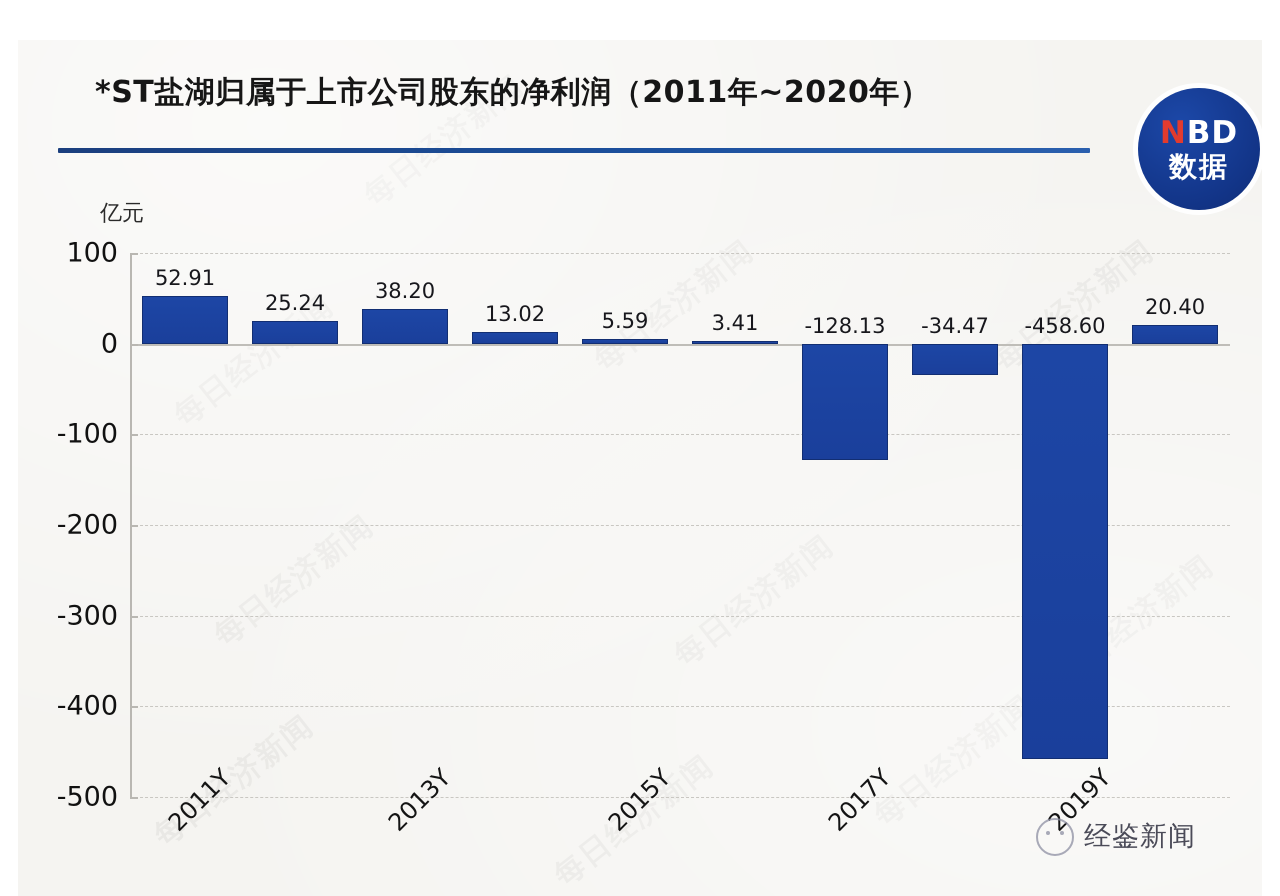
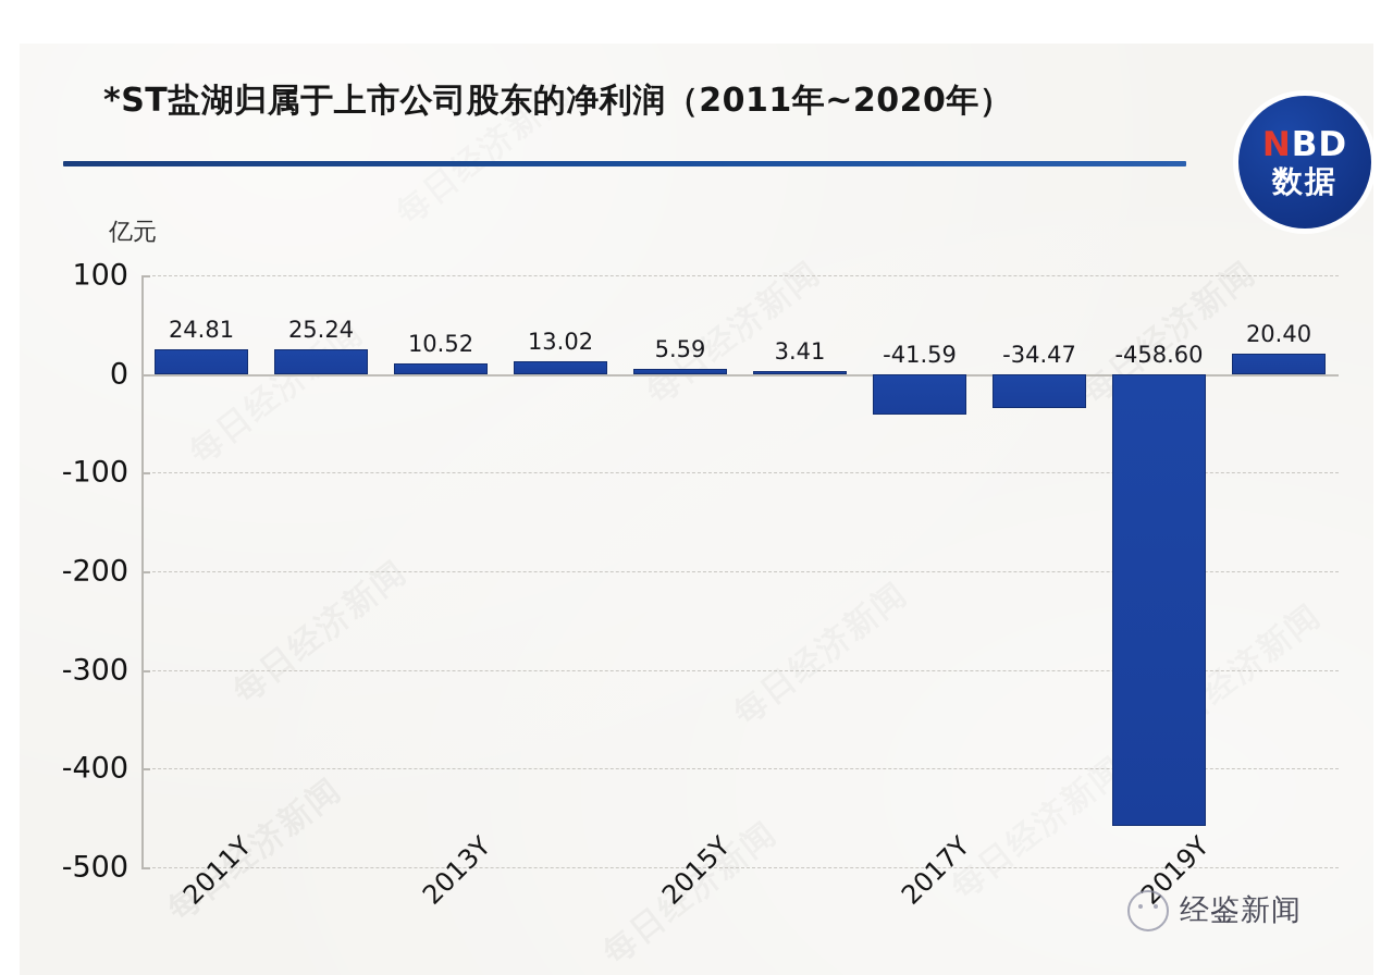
2011Y: 52.91 -> 24.81
2013Y: 38.20 -> 10.52
2017Y: -128.13 -> -41.59
